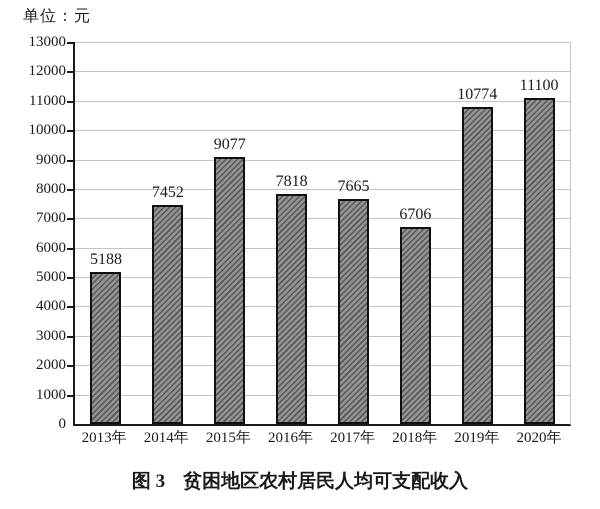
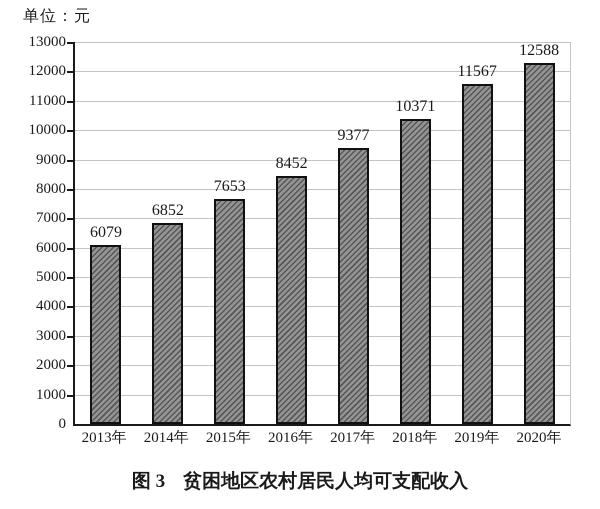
2013年: 5188 -> 6079
2014年: 7452 -> 6852
2015年: 9077 -> 7653
2016年: 7818 -> 8452
2017年: 7665 -> 9377
2018年: 6706 -> 10371
2019年: 10774 -> 11567
2020年: 11100 -> 12588
